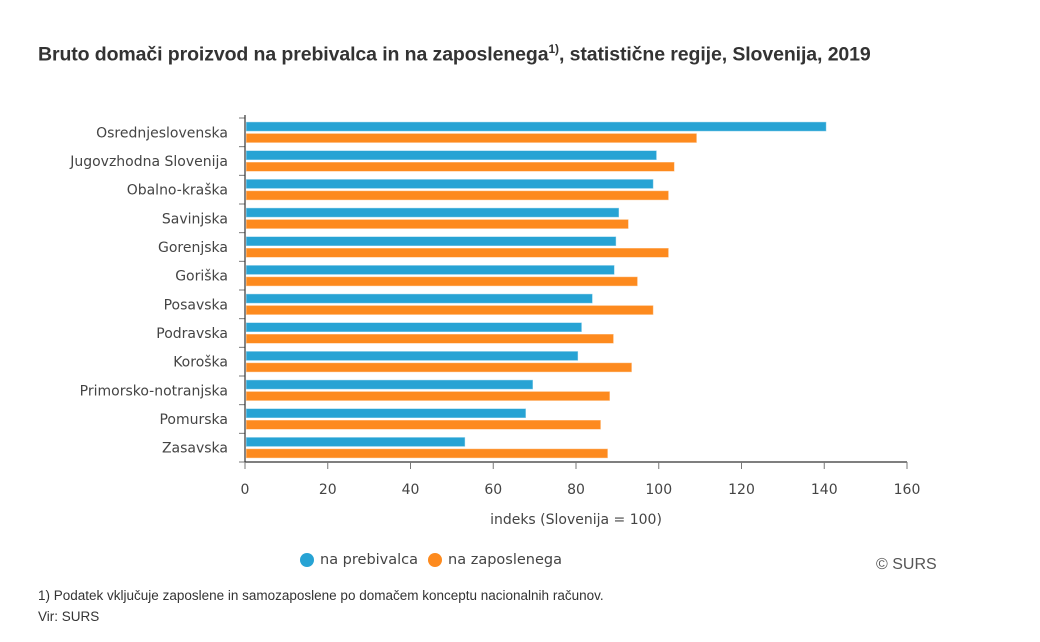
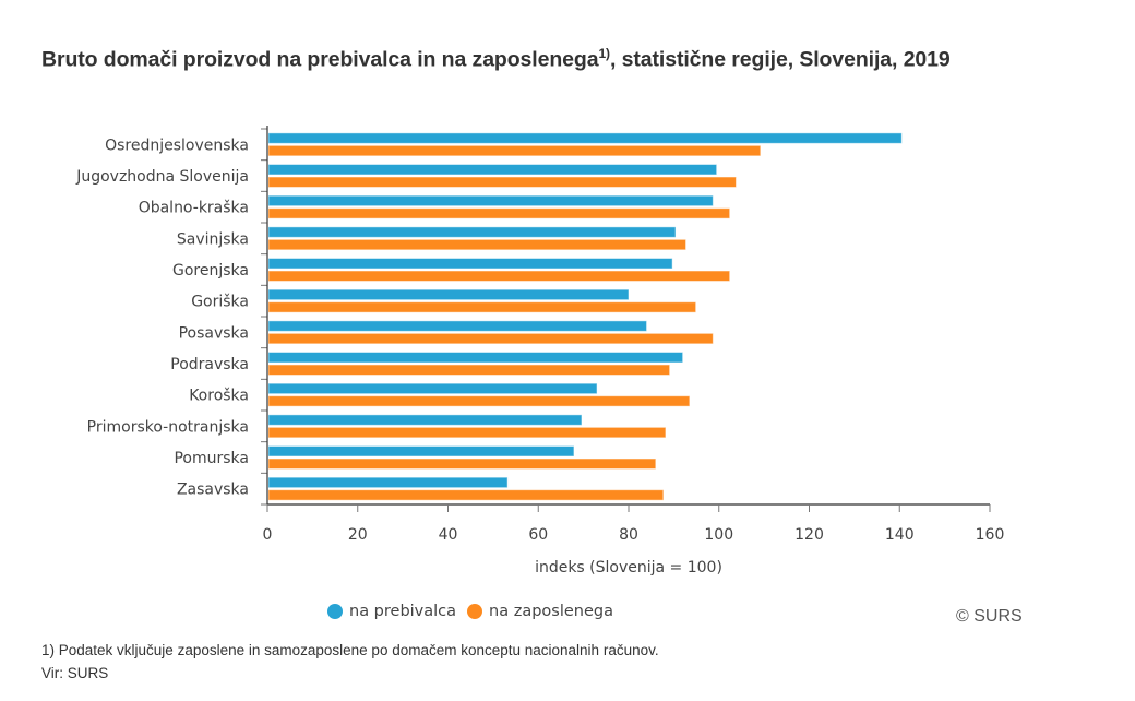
na prebivalca/Goriška: 89 -> 80
na prebivalca/Podravska: 81 -> 92
na prebivalca/Koroška: 80 -> 73
